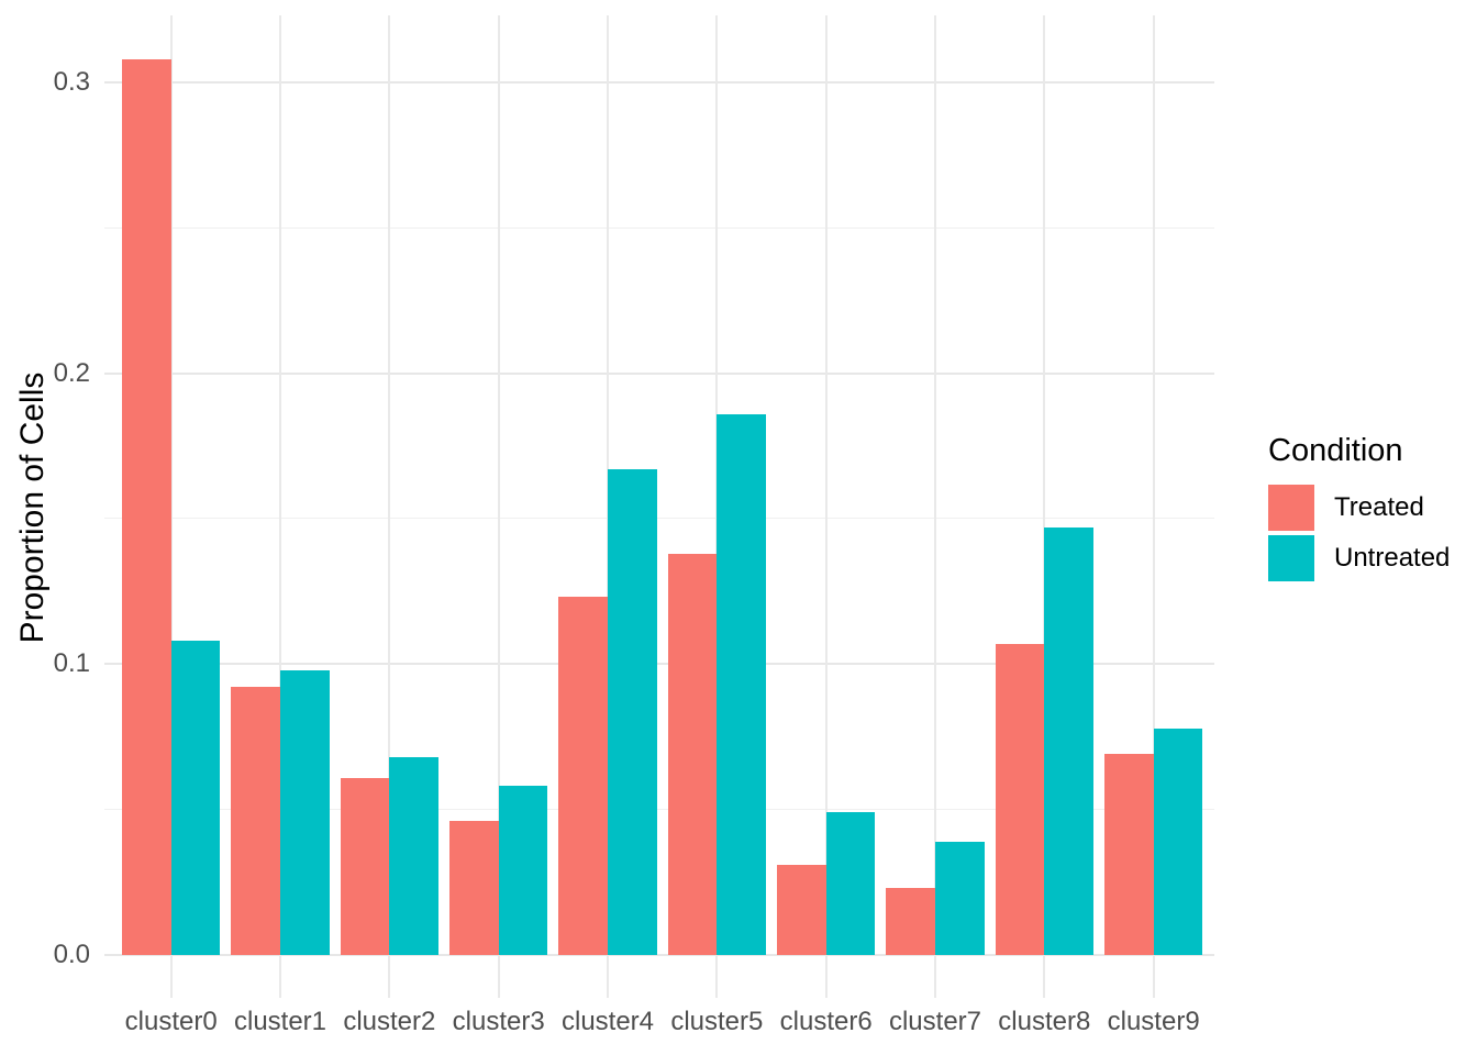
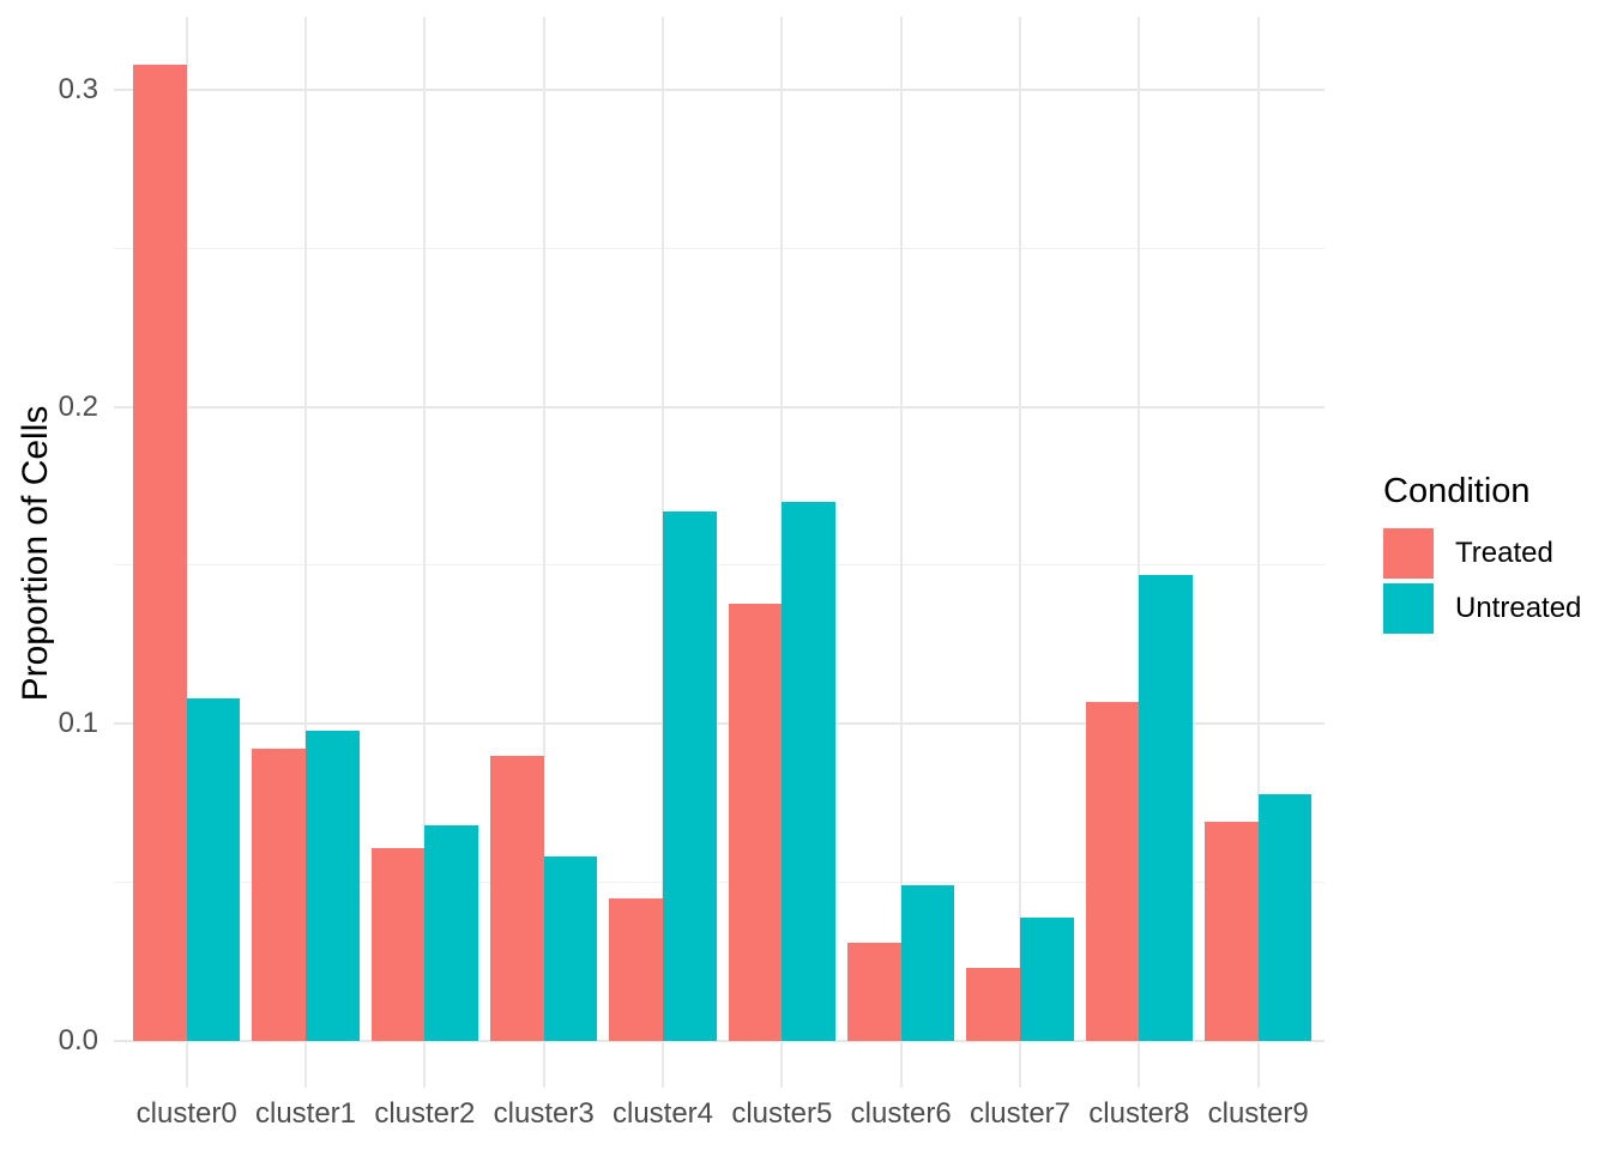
Treated/cluster3: 0.046 -> 0.090
Treated/cluster4: 0.123 -> 0.045
Untreated/cluster5: 0.186 -> 0.170
